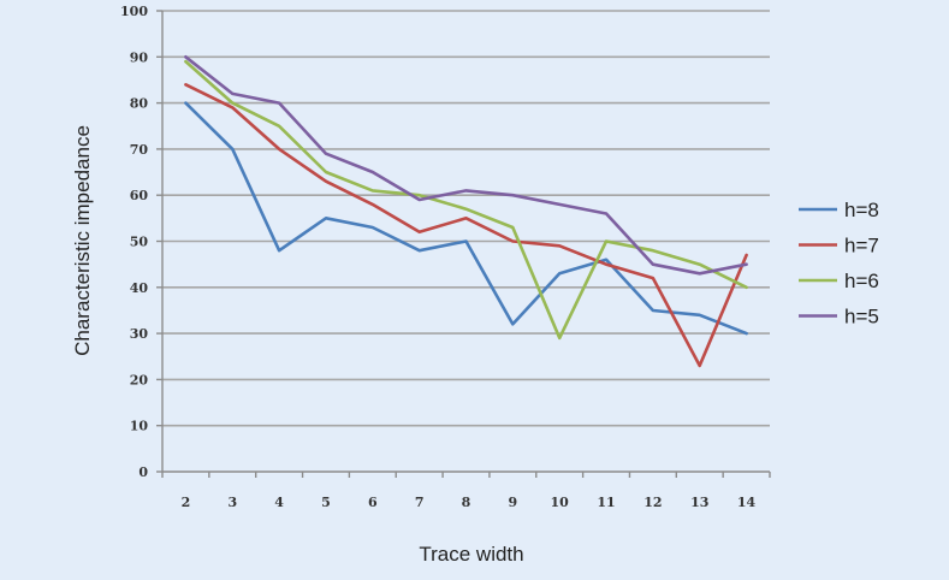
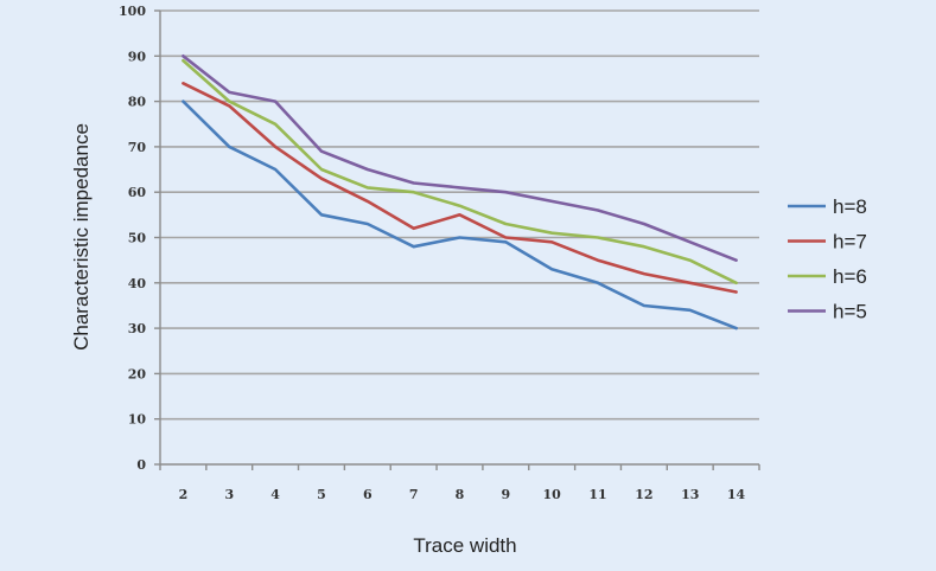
h=8/4: 48 -> 65
h=5/7: 59 -> 62
h=8/9: 32 -> 49
h=6/10: 29 -> 51
h=8/11: 46 -> 40
h=5/12: 45 -> 53
h=7/13: 23 -> 40
h=5/13: 43 -> 49
h=7/14: 47 -> 38
